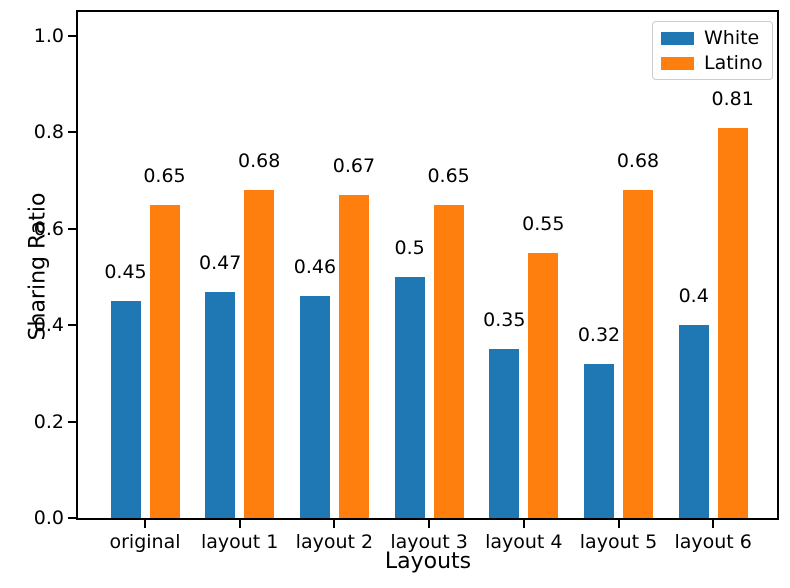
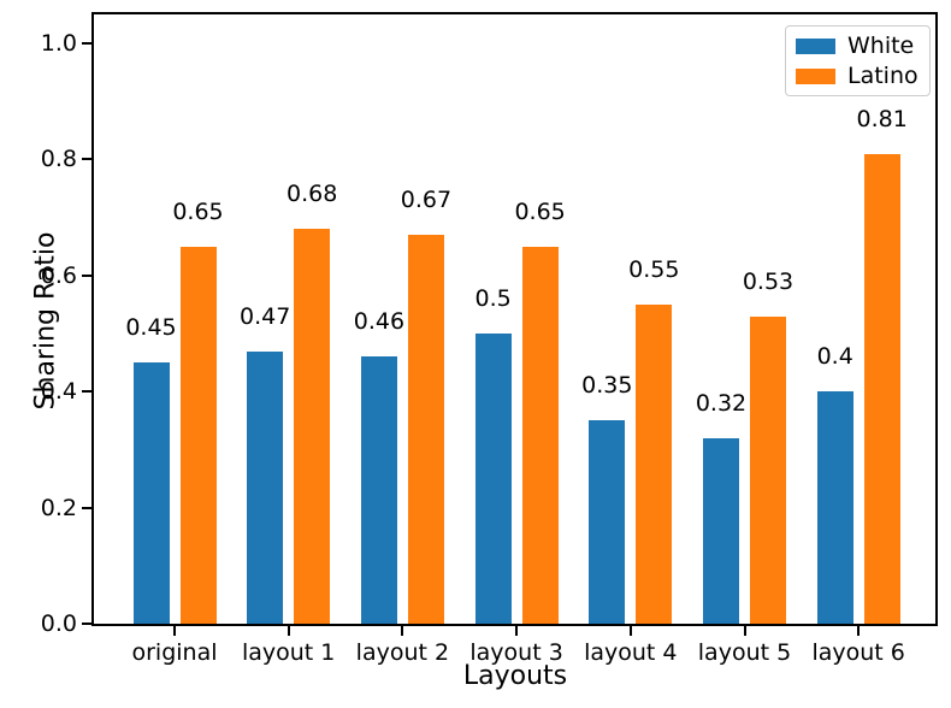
Latino/layout 5: 0.68 -> 0.53
